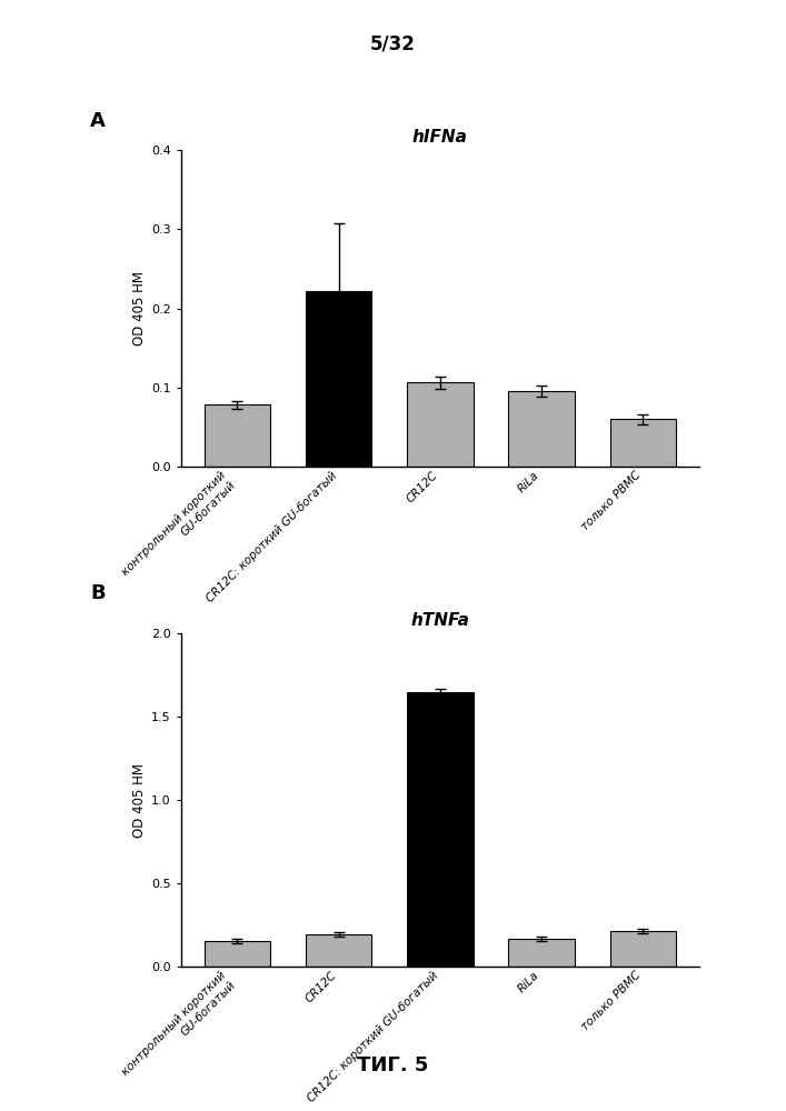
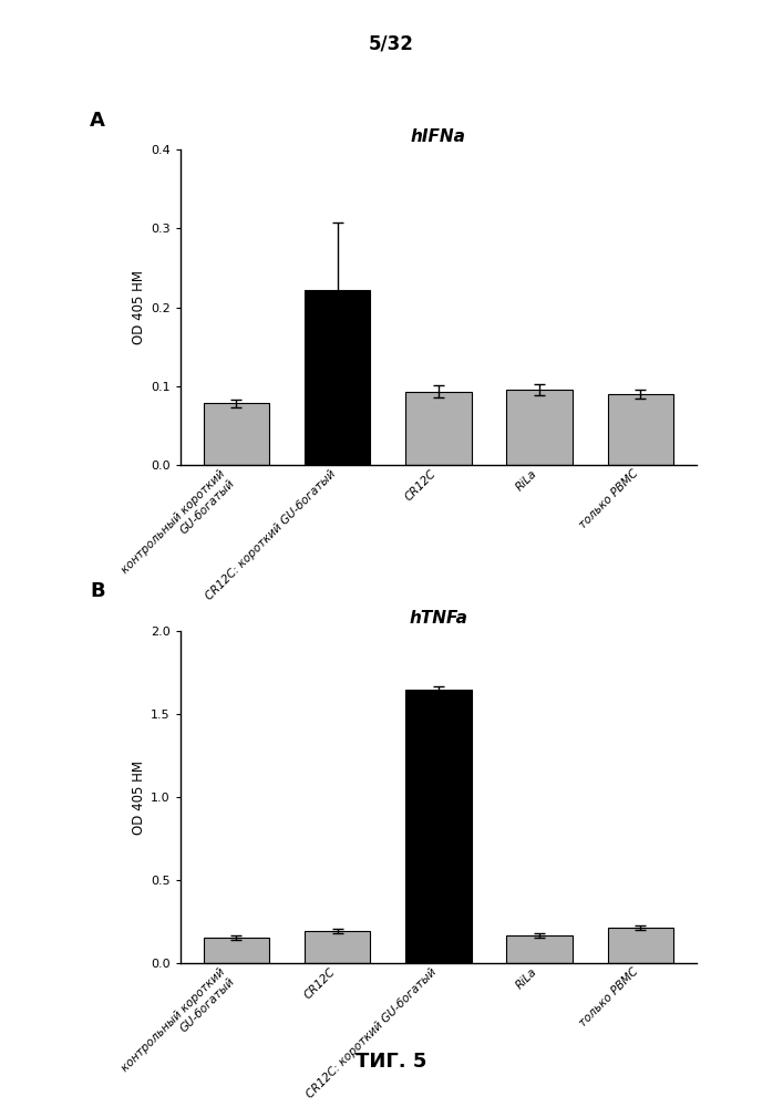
hIFNa/CR12C: 0.106 -> 0.093
hIFNa/только PBMC: 0.060 -> 0.090
